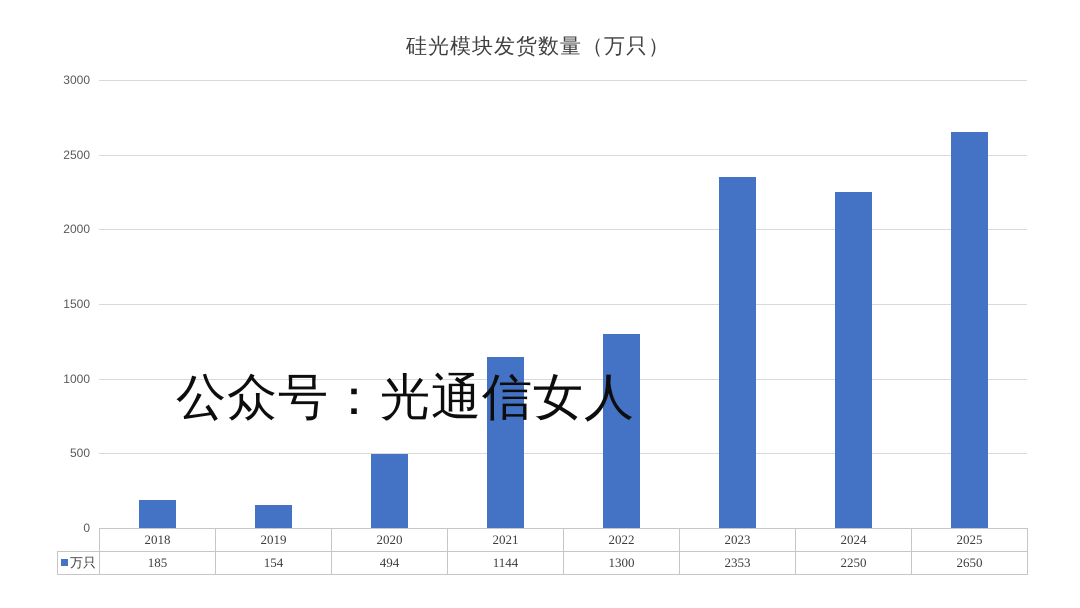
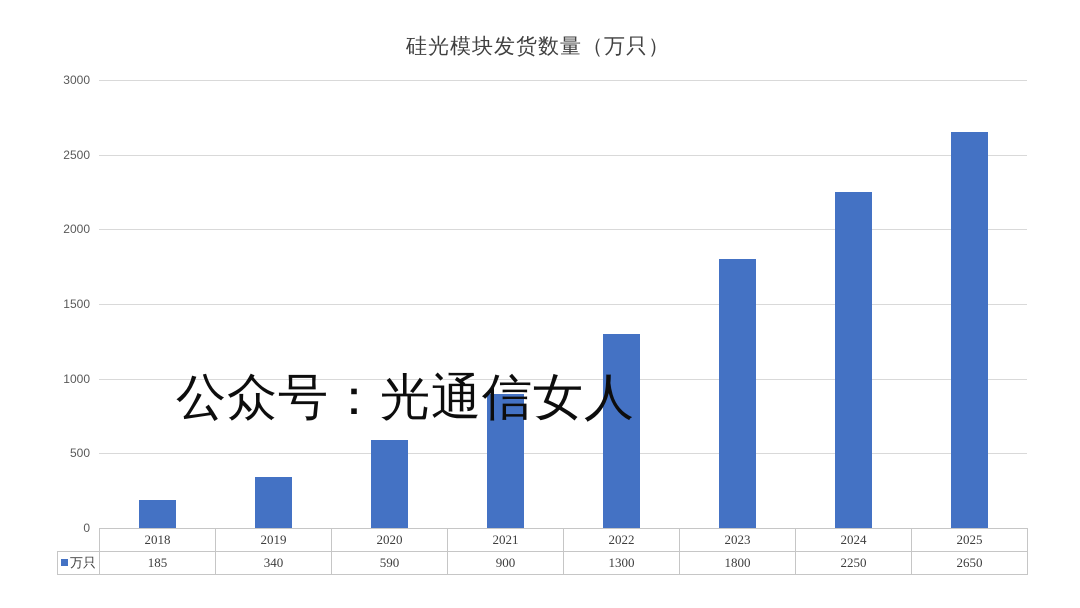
2019: 154 -> 340
2020: 494 -> 590
2021: 1144 -> 900
2023: 2353 -> 1800
